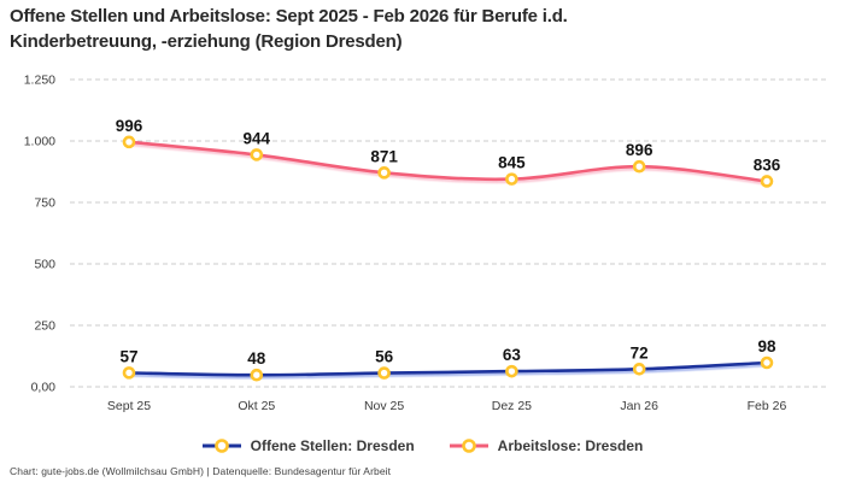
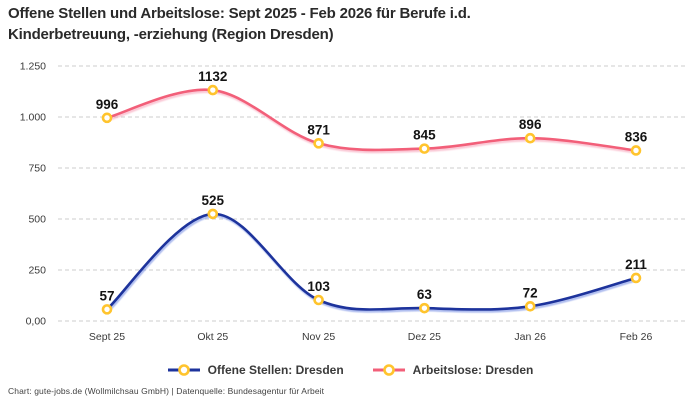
Offene Stellen: Dresden/Okt 25: 48 -> 525
Arbeitslose: Dresden/Okt 25: 944 -> 1132
Offene Stellen: Dresden/Nov 25: 56 -> 103
Offene Stellen: Dresden/Feb 26: 98 -> 211
